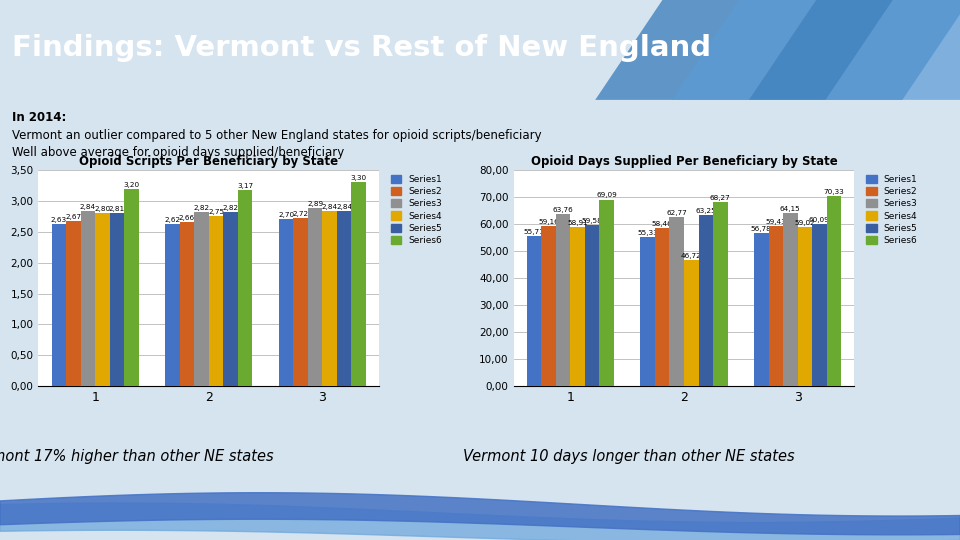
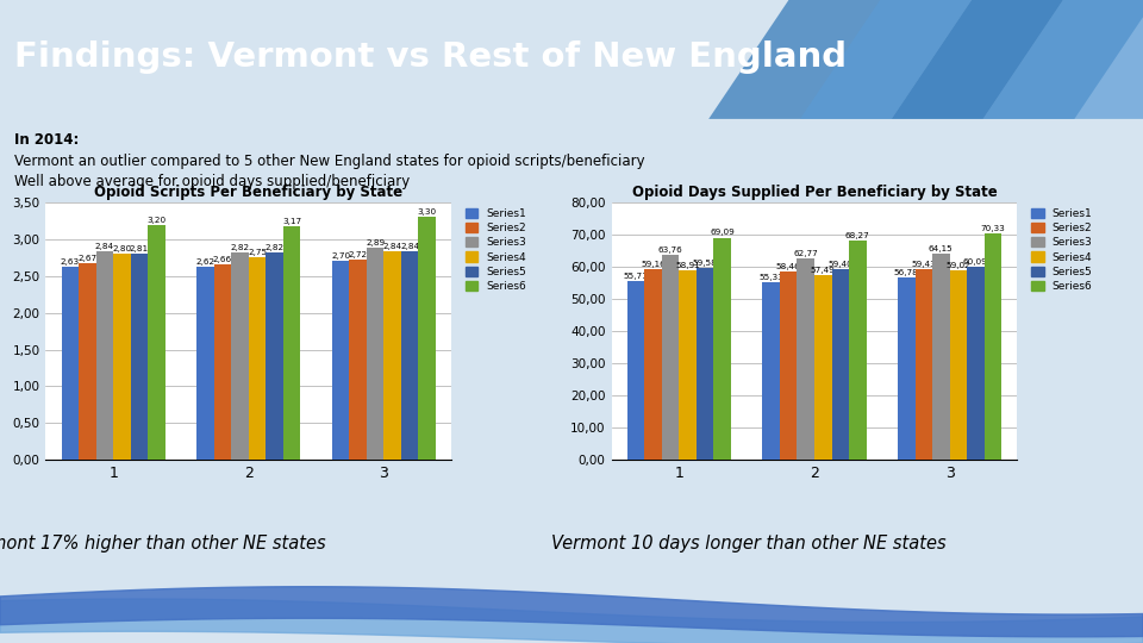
Opioid Days Supplied Per Beneficiary by State/Series4/2: 46,72 -> 57,49
Opioid Days Supplied Per Beneficiary by State/Series5/2: 63,25 -> 59,40
